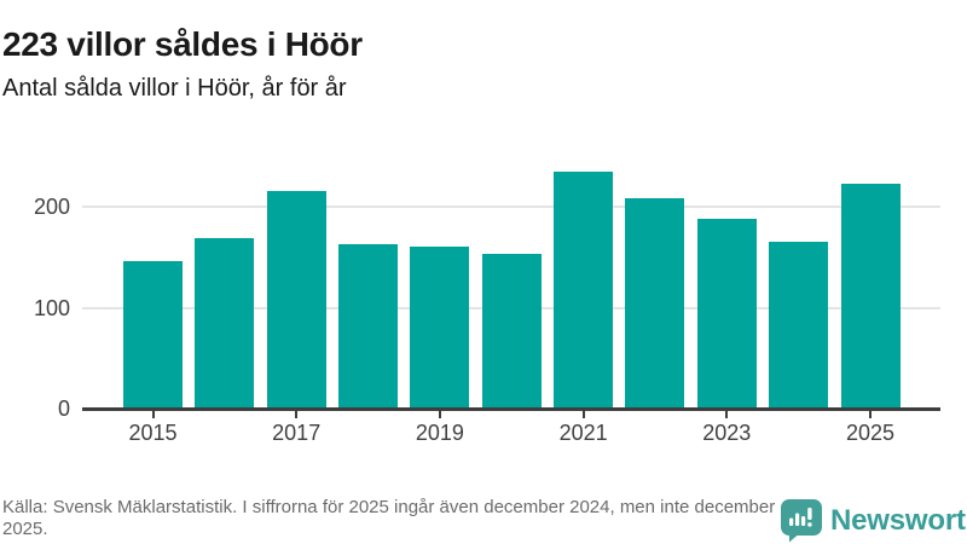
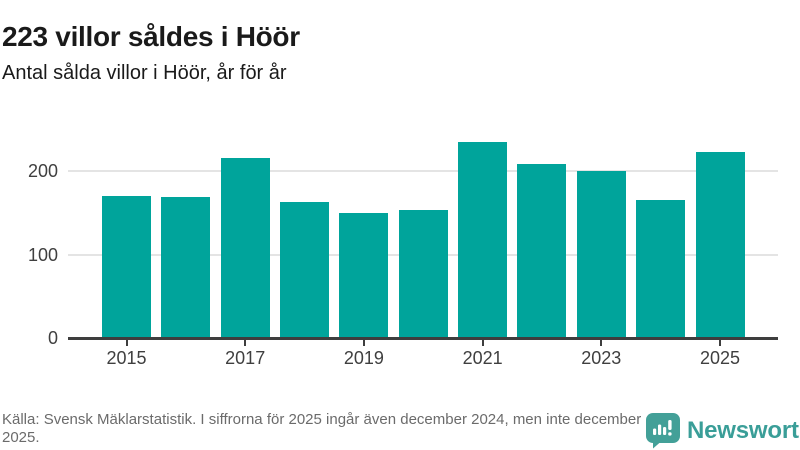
2015: 150 -> 170
2019: 160 -> 150
2023: 190 -> 200
